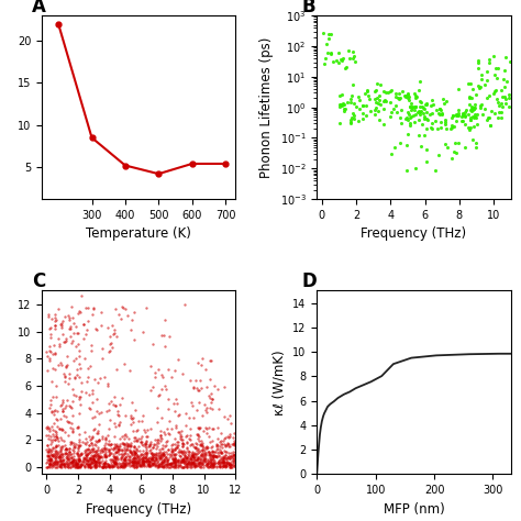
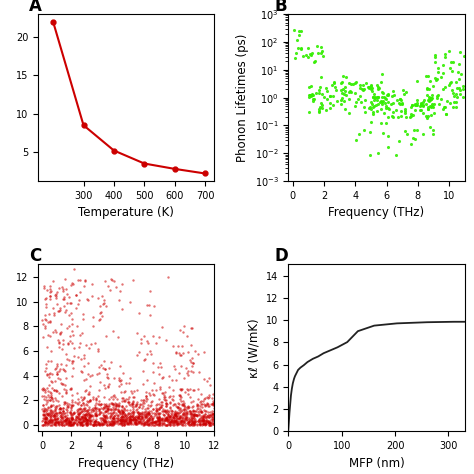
500: 4.2 -> 3.5
600: 5.4 -> 2.8
700: 5.4 -> 2.2
